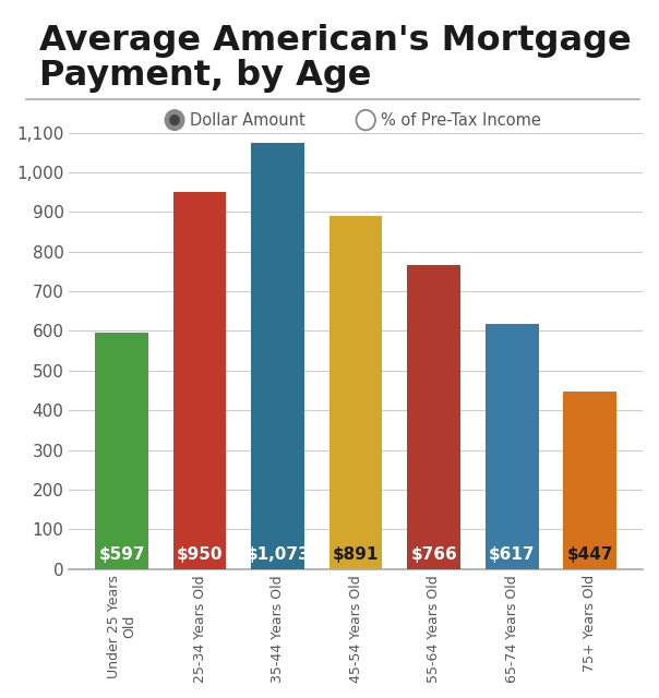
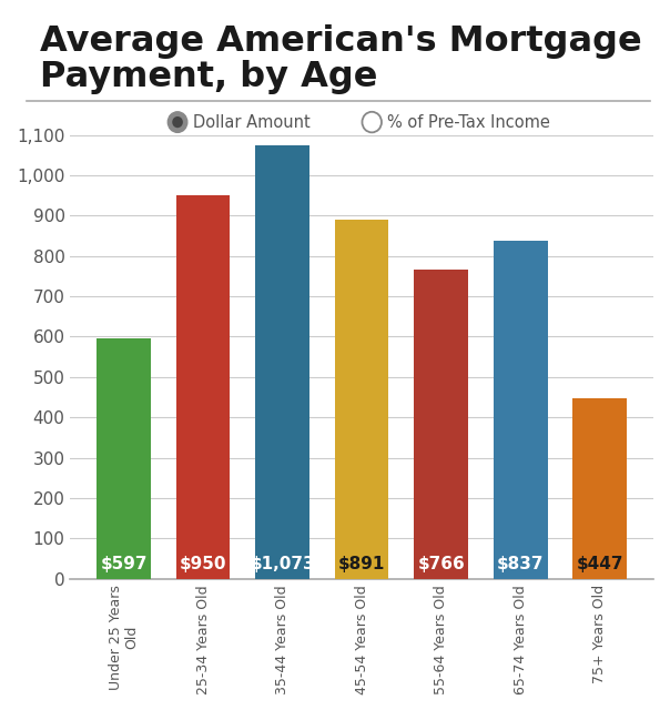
65-74 Years Old: $617 -> $837
